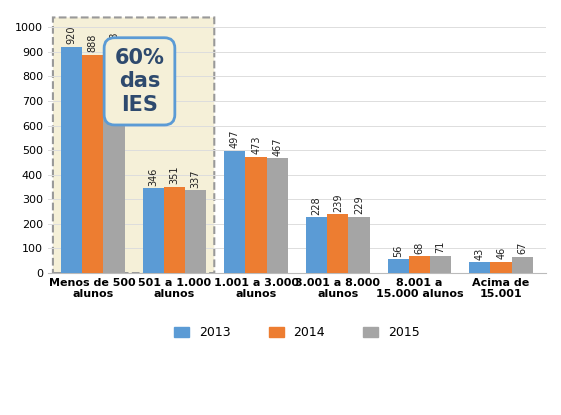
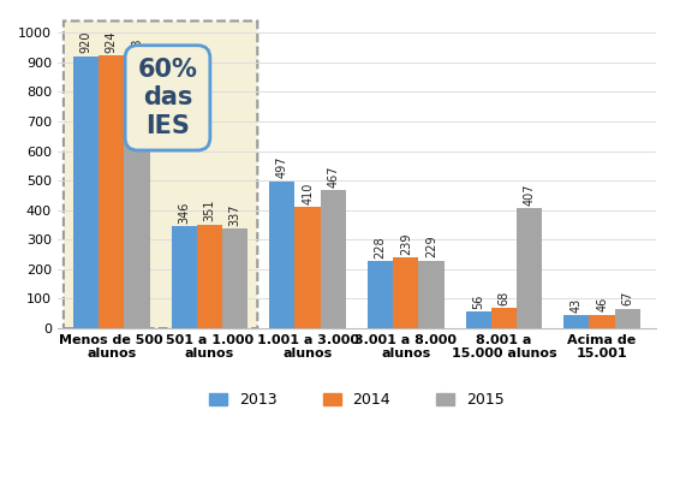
2014/Menos de 500 alunos: 888 -> 924
2014/1.001 a 3.000 alunos: 473 -> 410
2015/8.001 a 15.000 alunos: 71 -> 407
